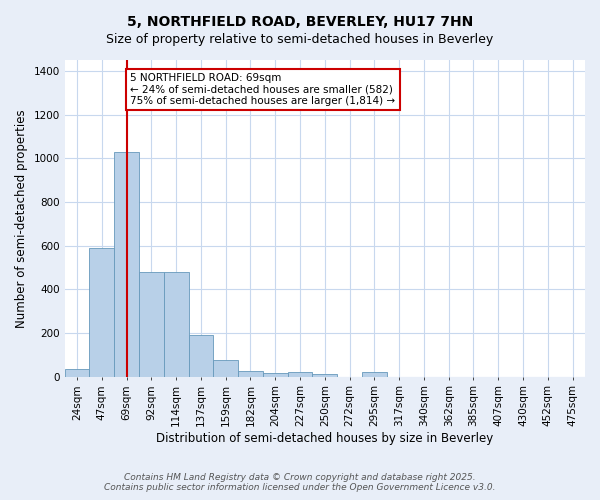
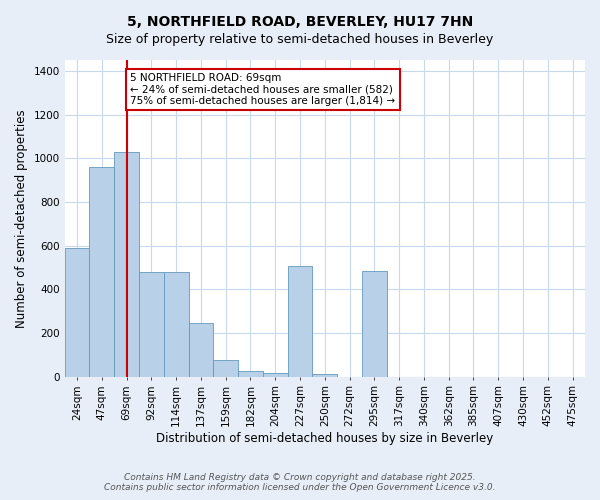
24sqm: 35 -> 590
47sqm: 590 -> 960
137sqm: 190 -> 245
227sqm: 20 -> 505
295sqm: 20 -> 485
